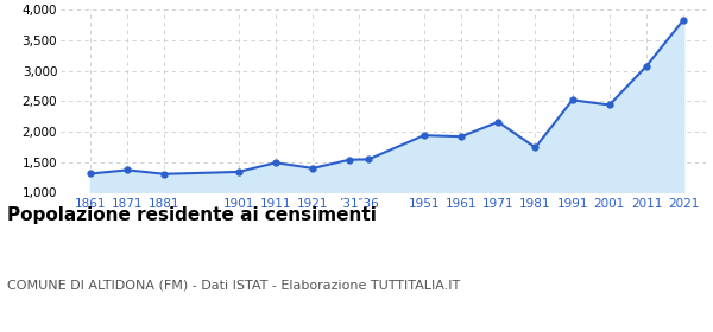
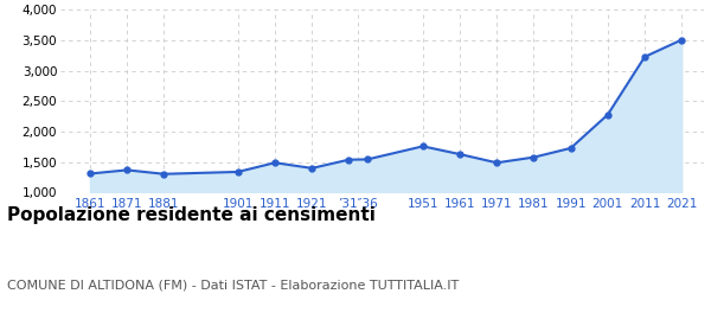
1951: 1,940 -> 1,760
1961: 1,920 -> 1,630
1971: 2,160 -> 1,490
1981: 1,740 -> 1,580
1991: 2,520 -> 1,730
2001: 2,440 -> 2,280
2011: 3,080 -> 3,230
2021: 3,840 -> 3,510
